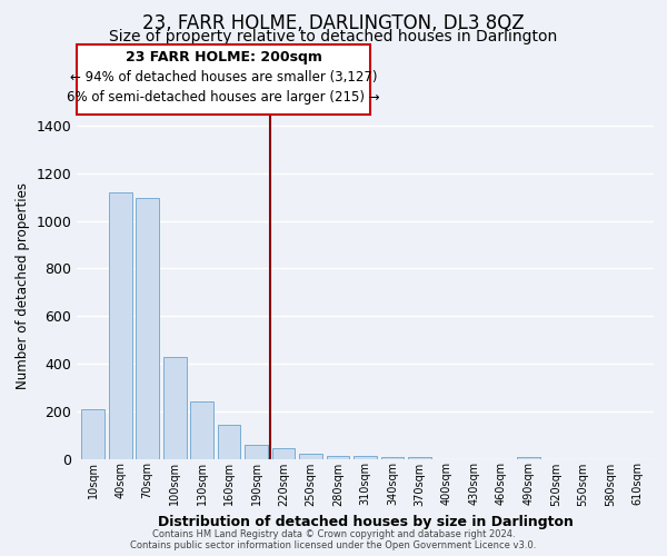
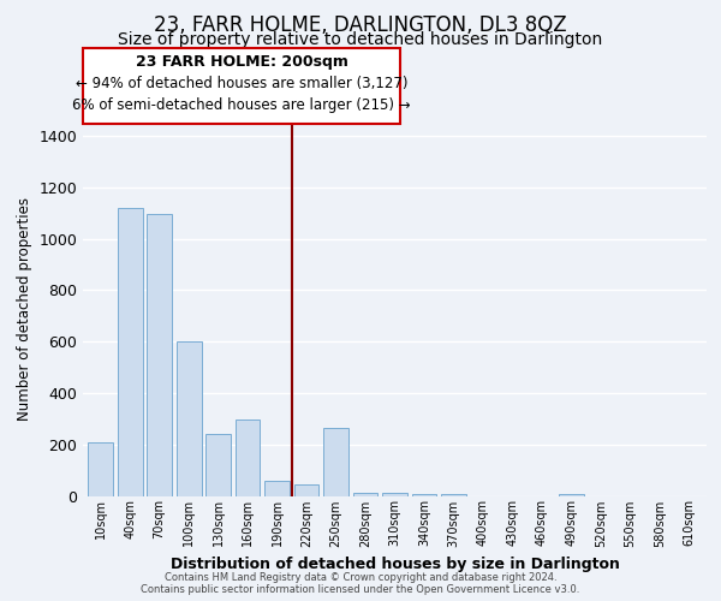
100sqm: 430 -> 600
160sqm: 145 -> 295
250sqm: 20 -> 265
